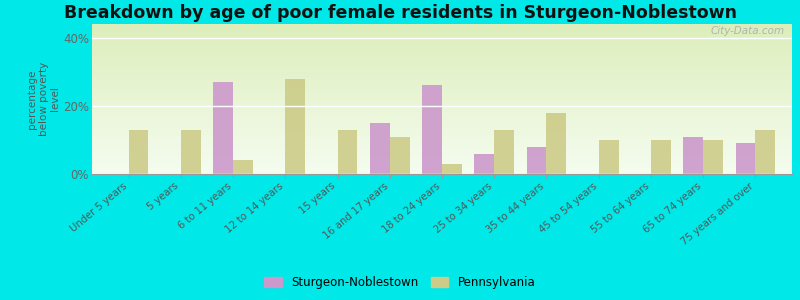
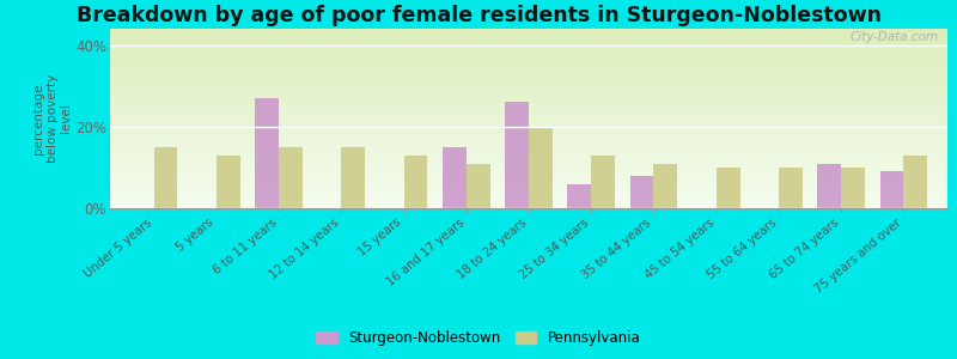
Pennsylvania/Under 5 years: 13% -> 15%
Pennsylvania/6 to 11 years: 4% -> 15%
Pennsylvania/12 to 14 years: 28% -> 15%
Pennsylvania/18 to 24 years: 3% -> 20%
Pennsylvania/35 to 44 years: 18% -> 11%
